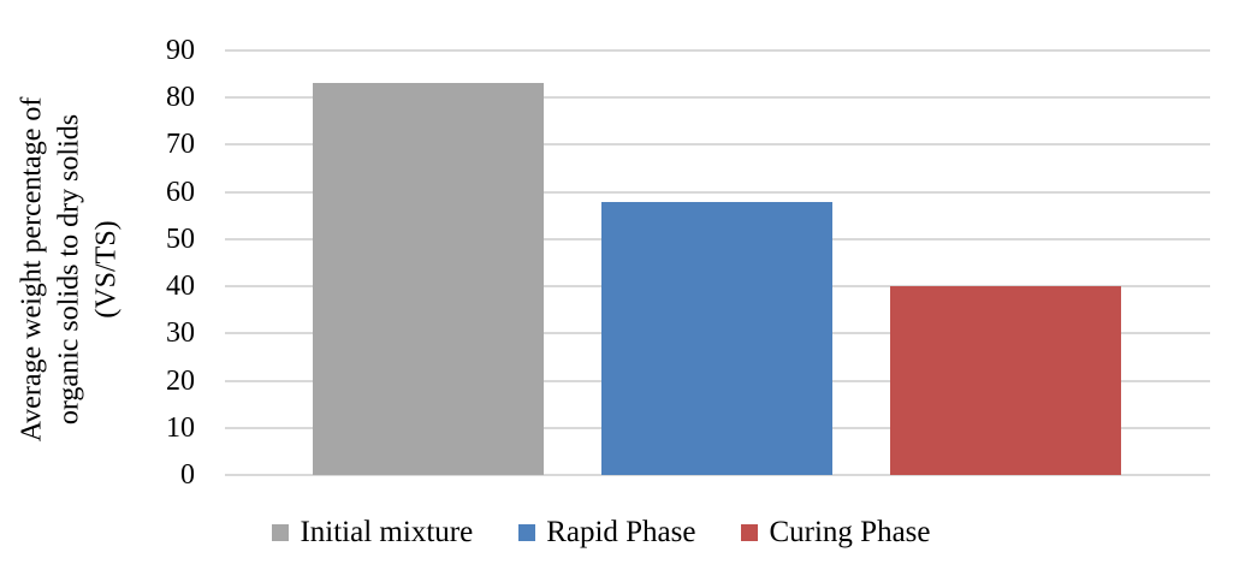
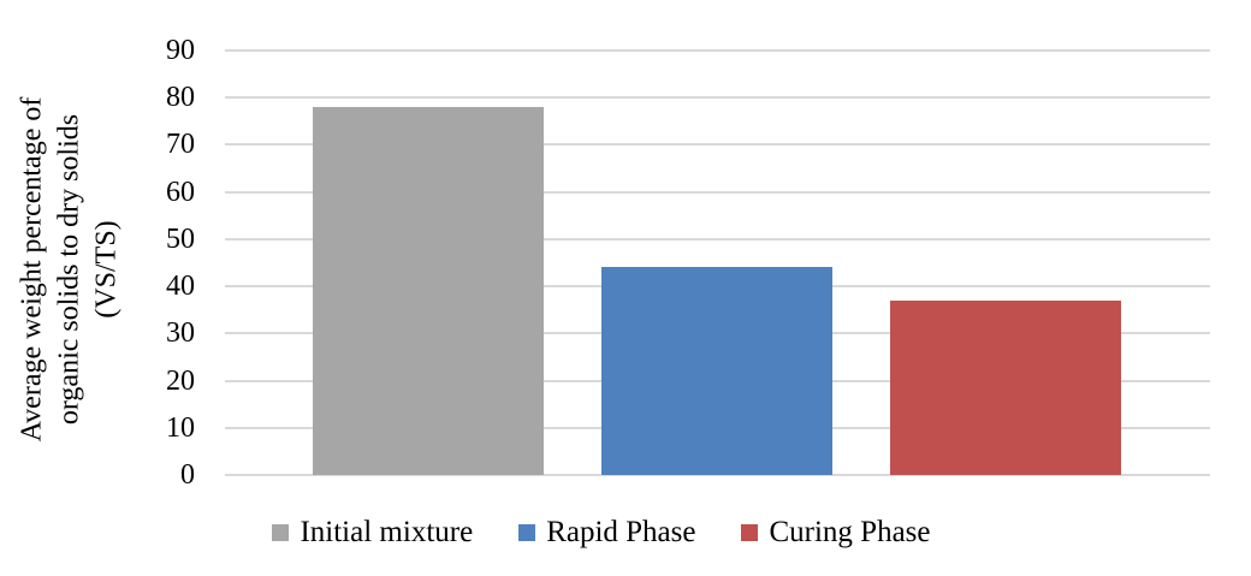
Initial mixture: 83 -> 78
Rapid Phase: 58 -> 44
Curing Phase: 40 -> 37
